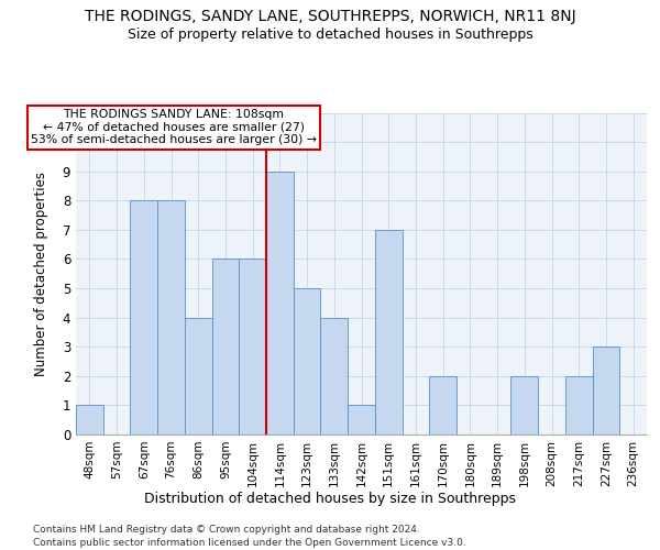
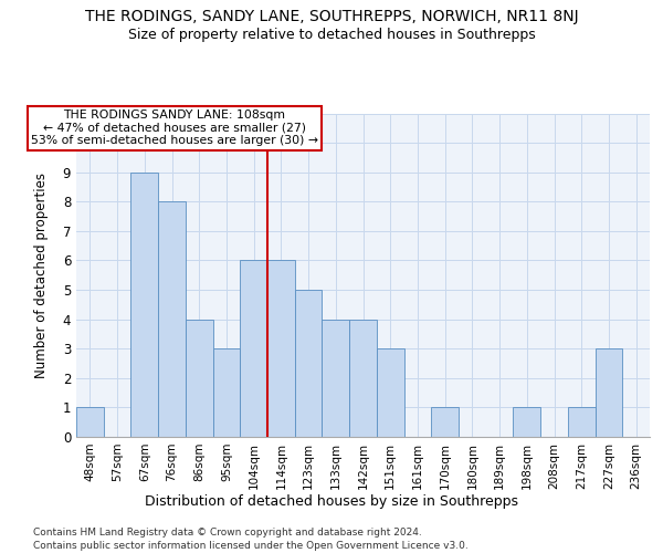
67sqm: 8 -> 9
95sqm: 6 -> 3
114sqm: 9 -> 6
142sqm: 1 -> 4
151sqm: 7 -> 3
170sqm: 2 -> 1
198sqm: 2 -> 1
217sqm: 2 -> 1
